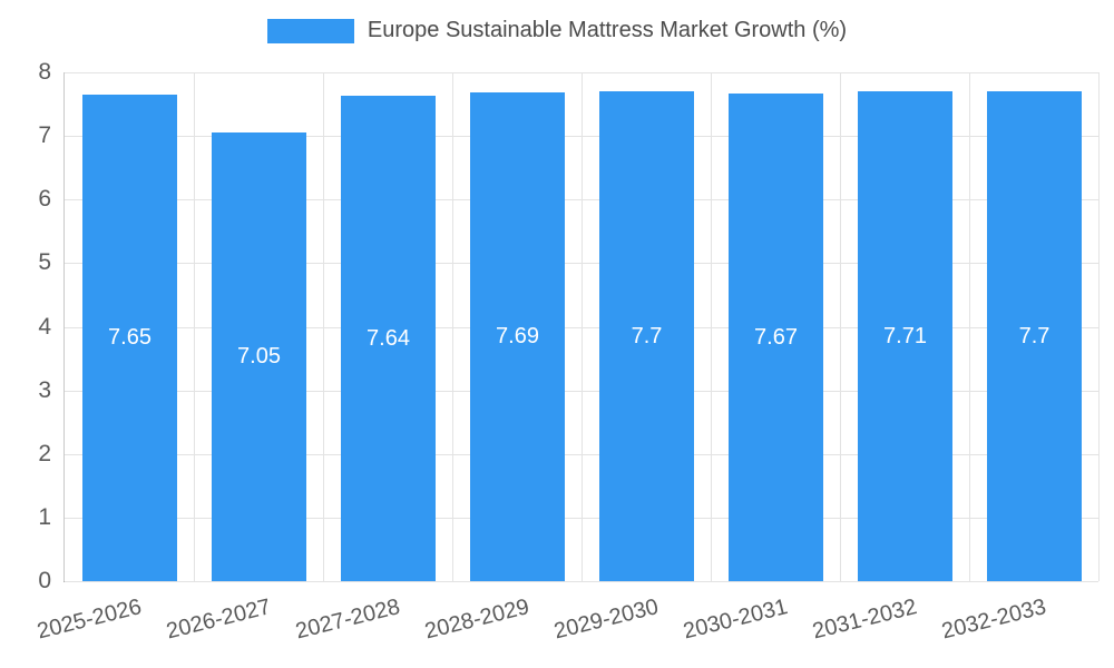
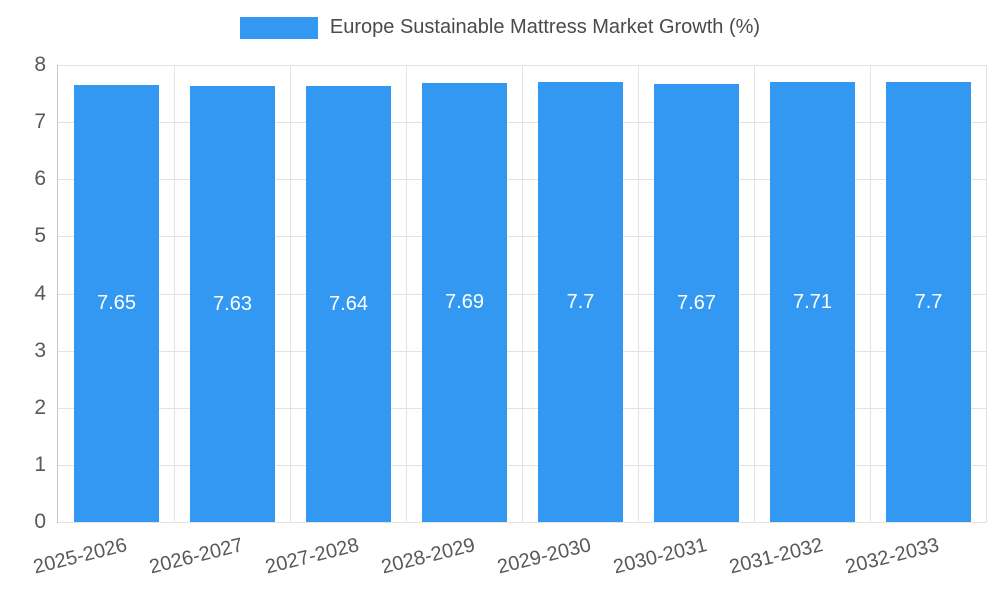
2026-2027: 7.05 -> 7.63
